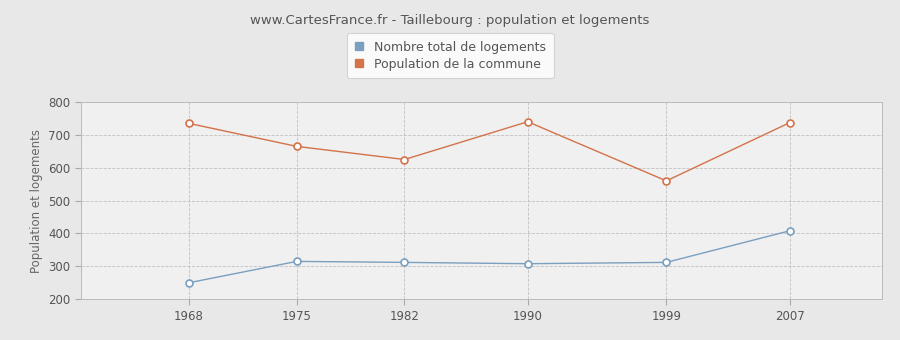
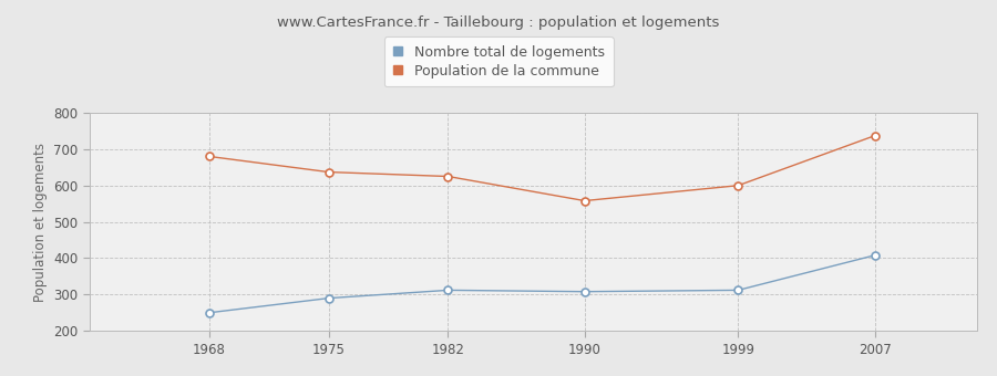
Population de la commune/1968: 735 -> 680
Nombre total de logements/1975: 315 -> 290
Population de la commune/1975: 665 -> 637
Population de la commune/1990: 740 -> 558
Population de la commune/1999: 560 -> 600
